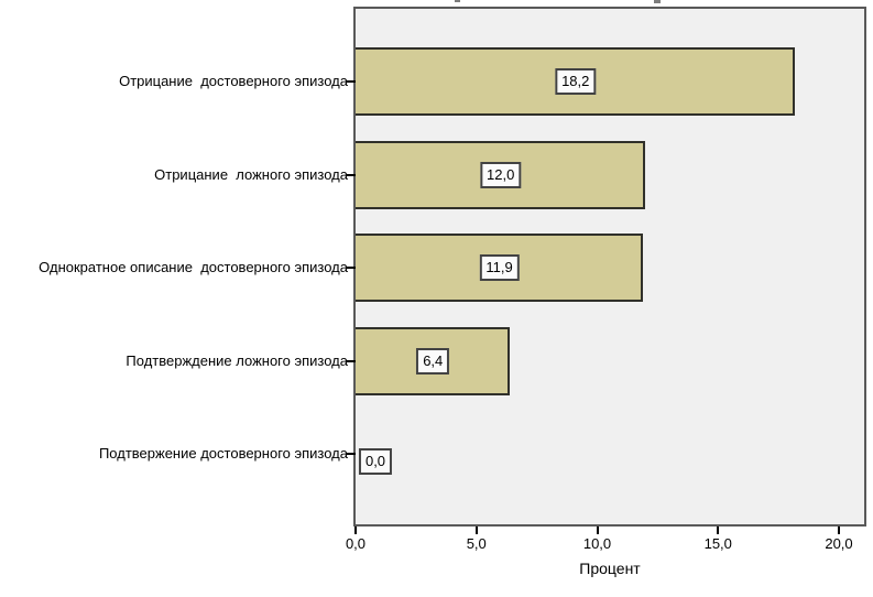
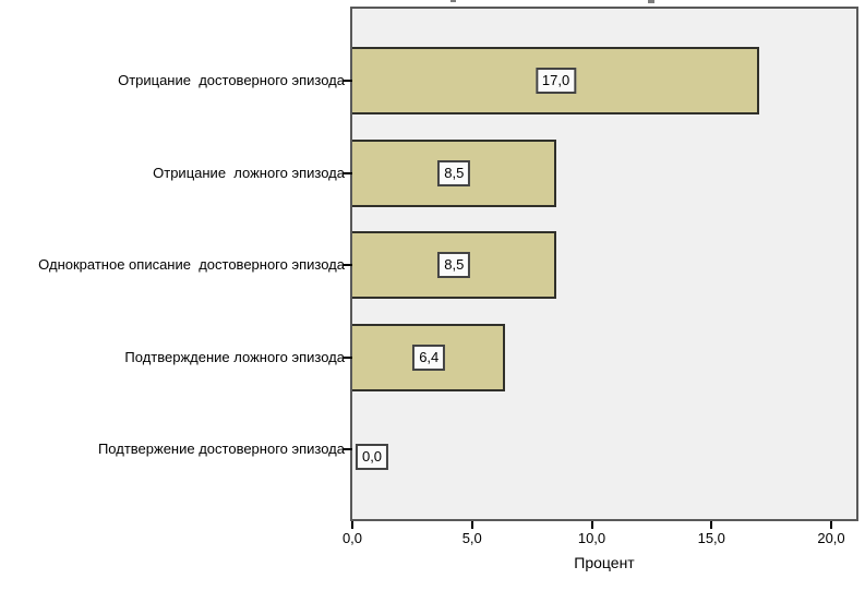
Отрицание достоверного эпизода: 18,2 -> 17,0
Отрицание ложного эпизода: 12,0 -> 8,5
Однократное описание достоверного эпизода: 11,9 -> 8,5
